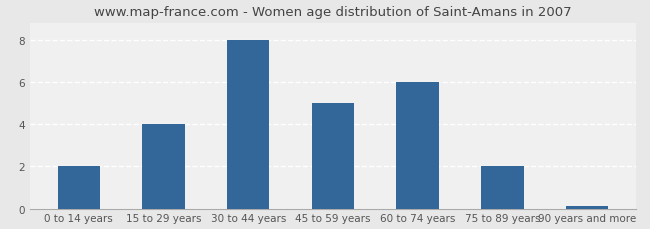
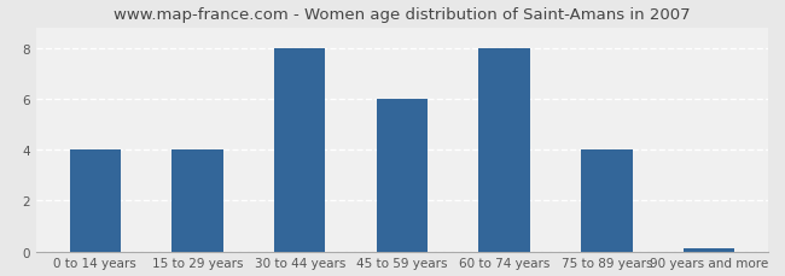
0 to 14 years: 2.0 -> 4.0
45 to 59 years: 5.0 -> 6.0
60 to 74 years: 6.0 -> 8.0
75 to 89 years: 2.0 -> 4.0
